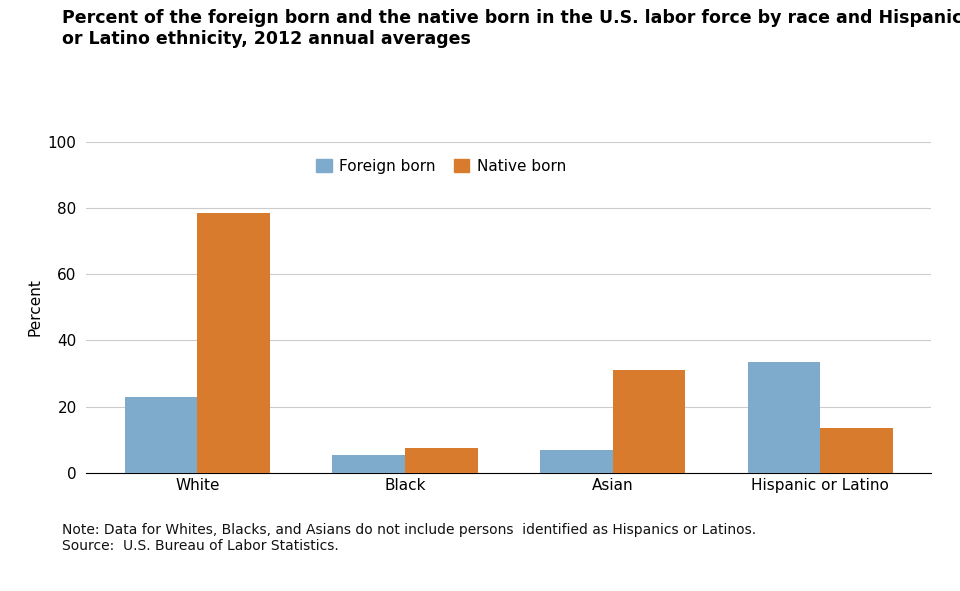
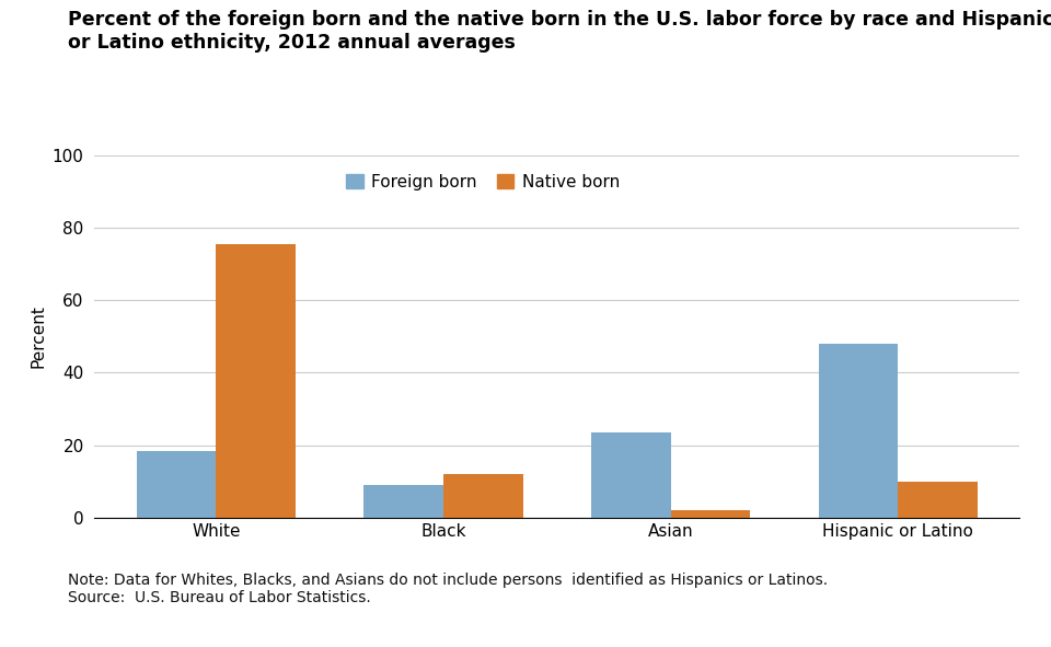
Foreign born/White: 23.0 -> 18.5
Native born/White: 78.5 -> 75.5
Foreign born/Black: 5.5 -> 9.0
Native born/Black: 7.5 -> 12.0
Foreign born/Asian: 7.0 -> 23.5
Native born/Asian: 31.0 -> 2.0
Foreign born/Hispanic or Latino: 33.5 -> 48.0
Native born/Hispanic or Latino: 13.5 -> 10.0
